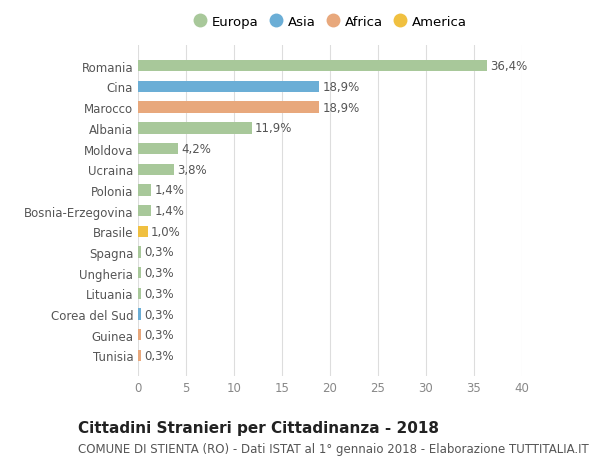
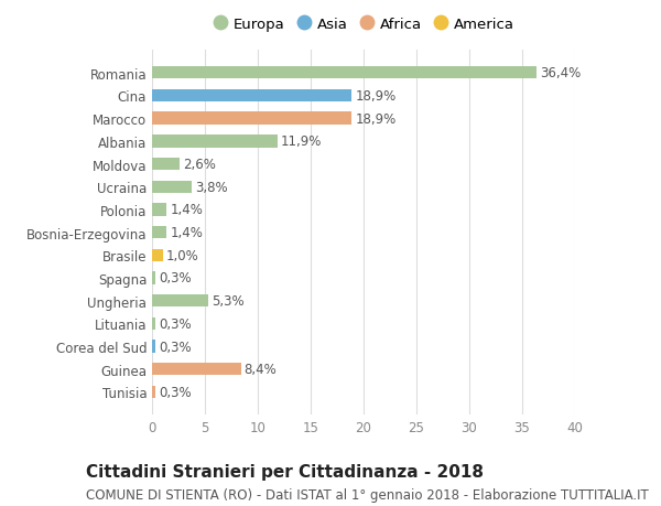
Moldova: 4,2% -> 2,6%
Ungheria: 0,3% -> 5,3%
Guinea: 0,3% -> 8,4%
